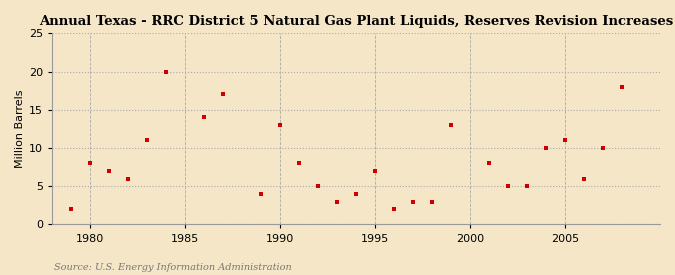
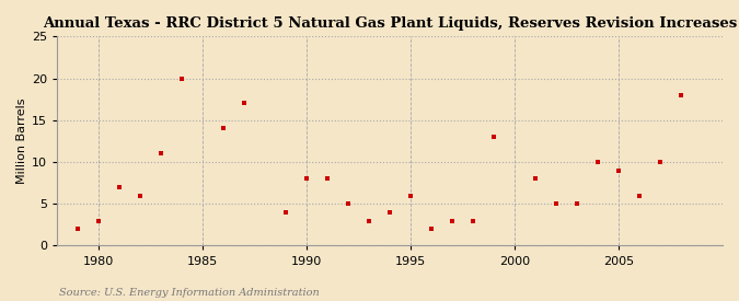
1980: 8 -> 3
1990: 13 -> 8
1995: 7 -> 6
2005: 11 -> 9
